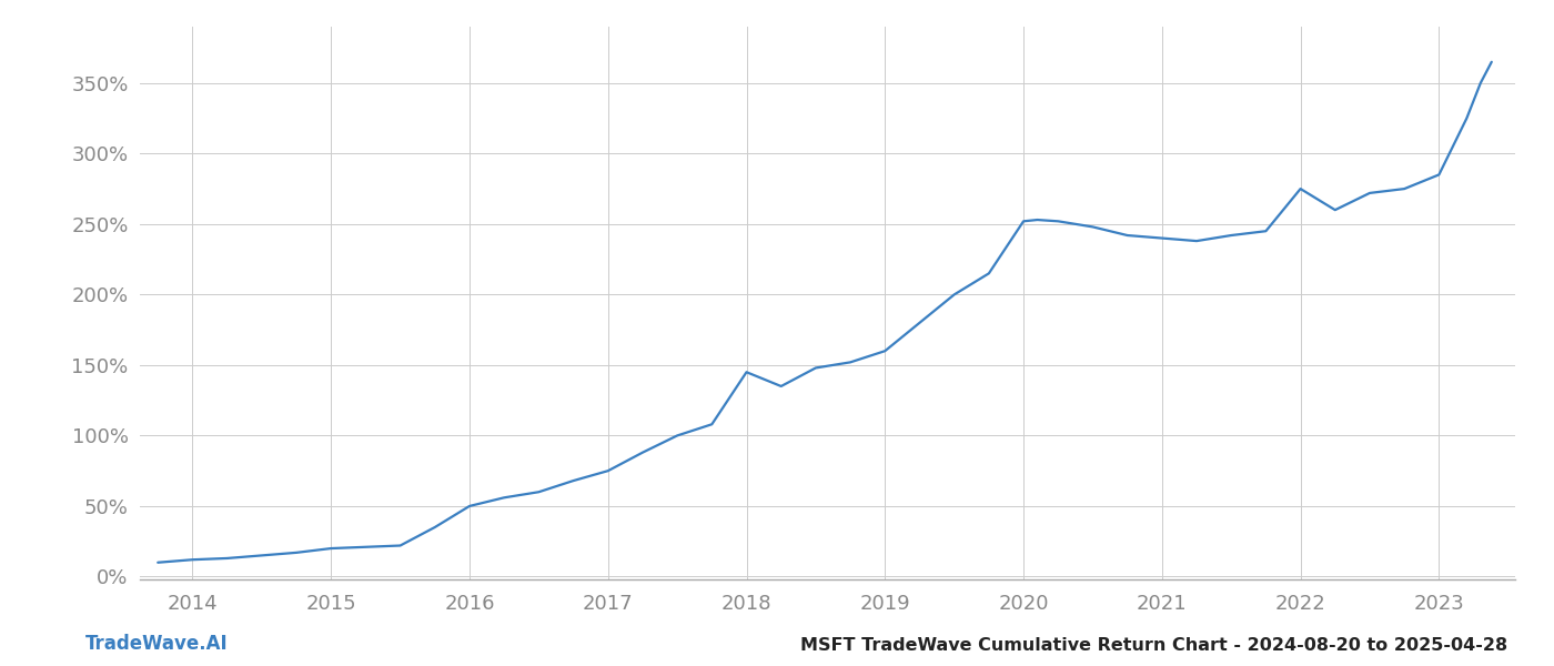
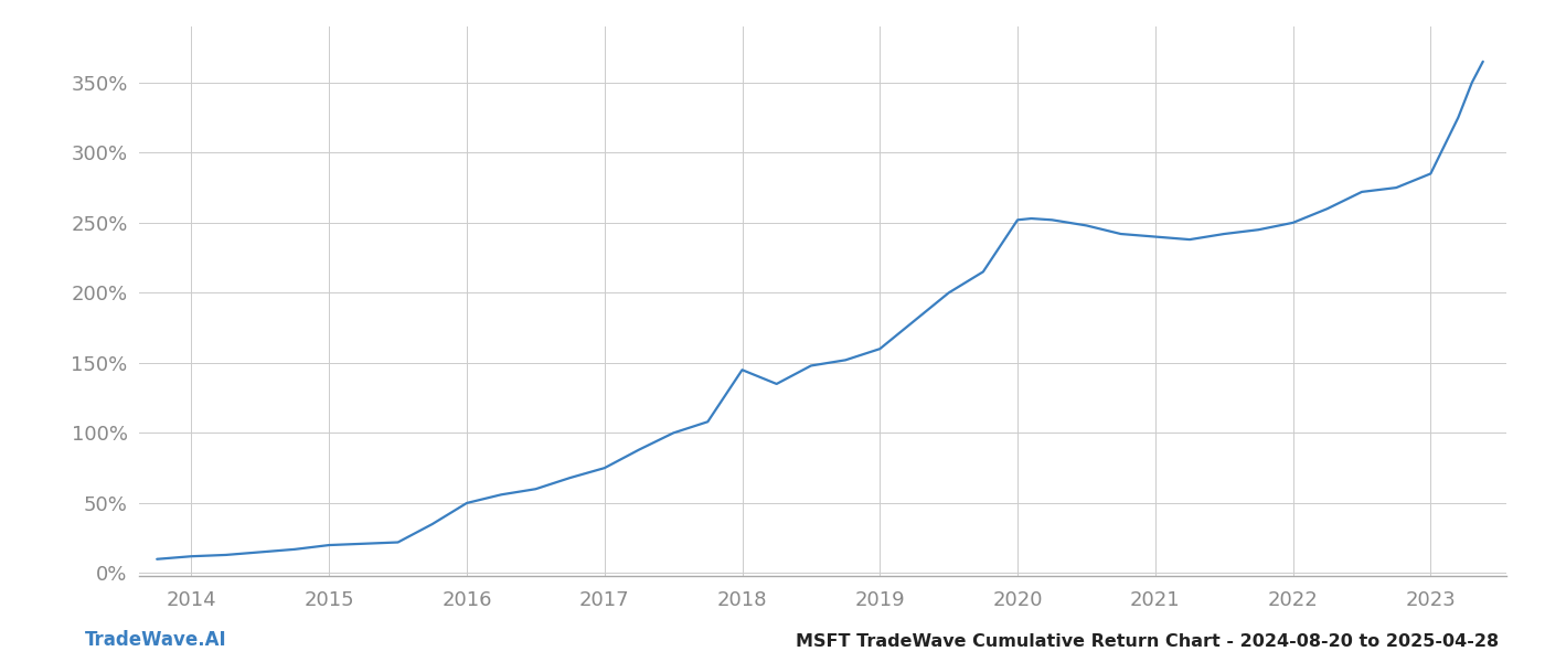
2022: 275% -> 250%
